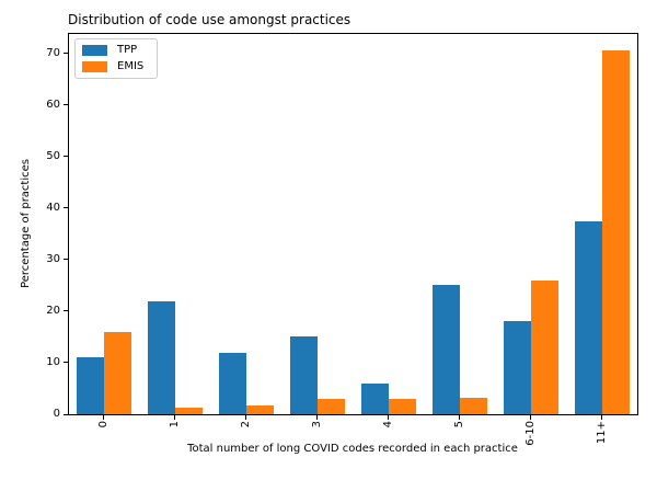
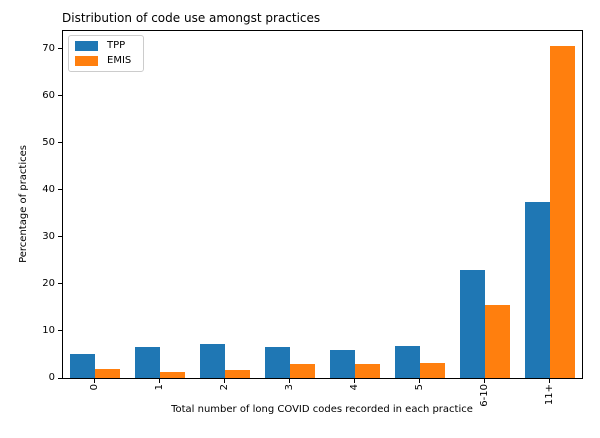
TPP/0: 11 -> 5
EMIS/0: 16 -> 2
TPP/1: 22 -> 7
TPP/2: 12 -> 7
TPP/3: 15 -> 7
TPP/5: 25 -> 7
TPP/6-10: 18 -> 23
EMIS/6-10: 26 -> 16
